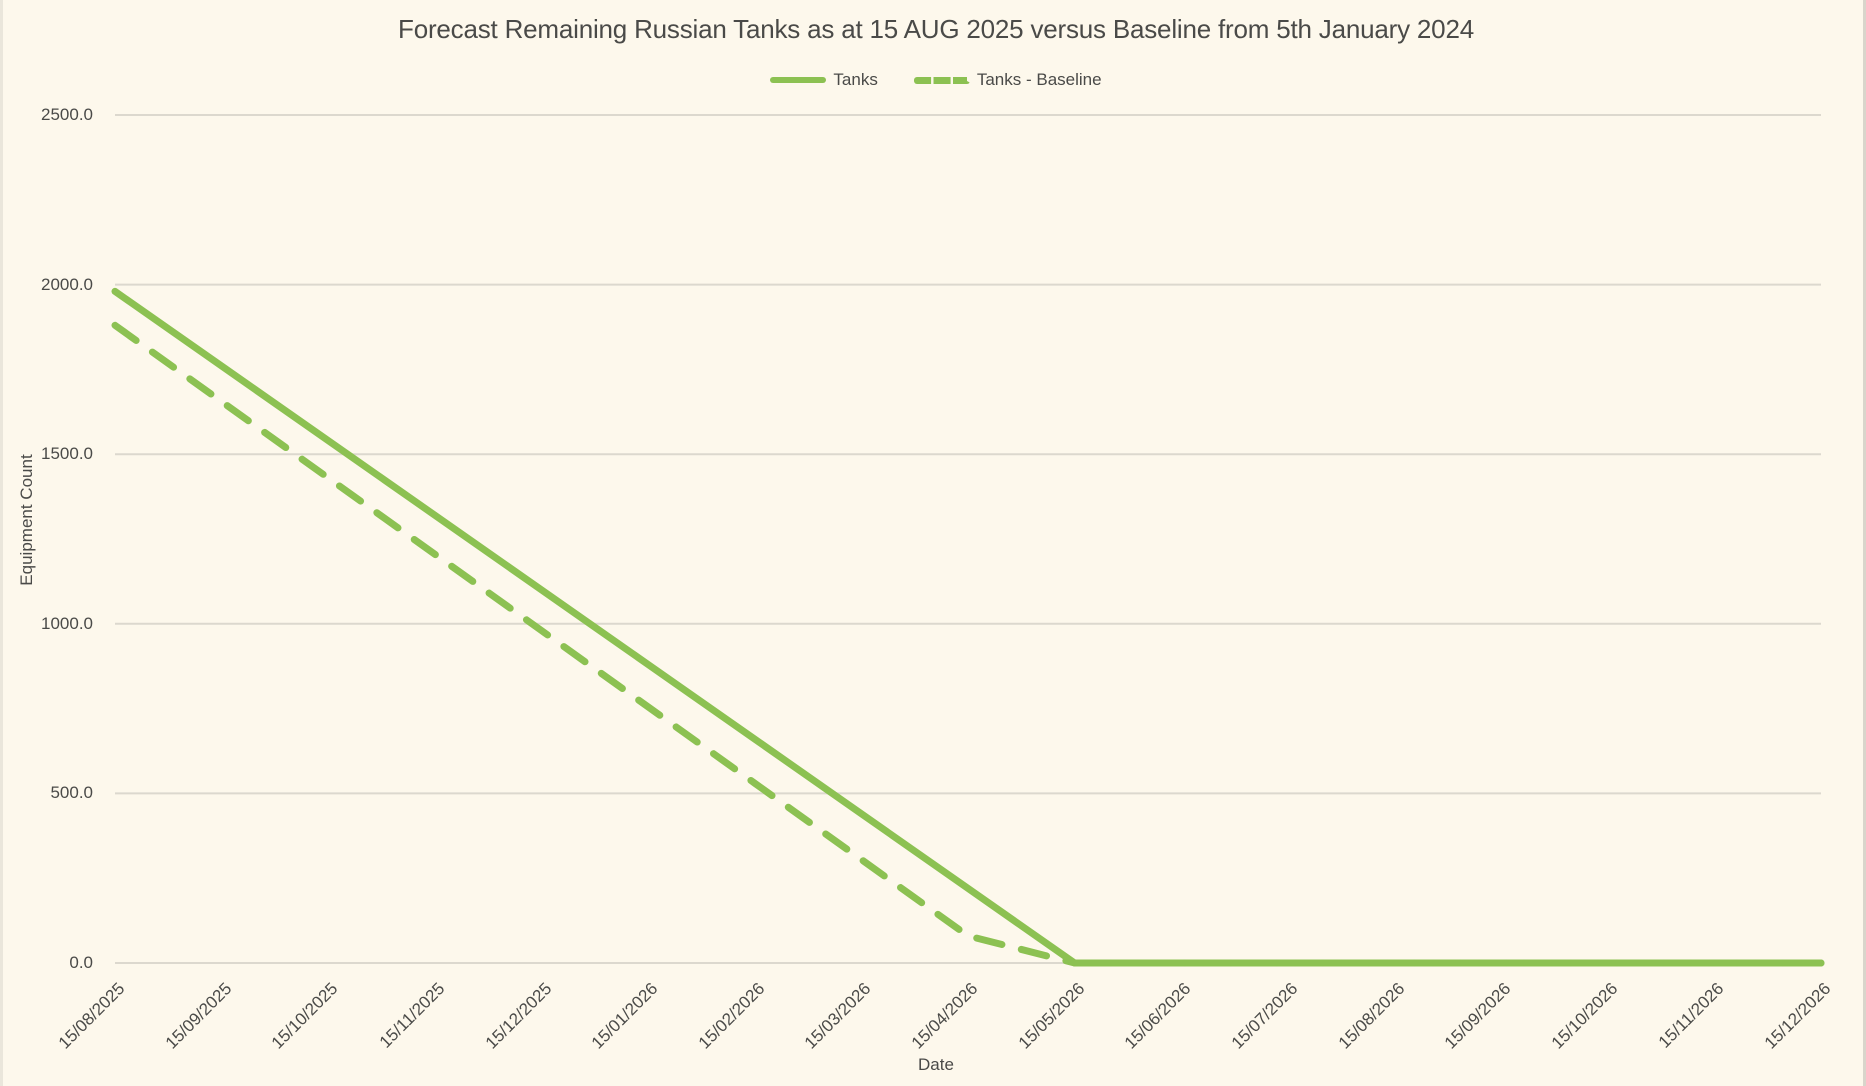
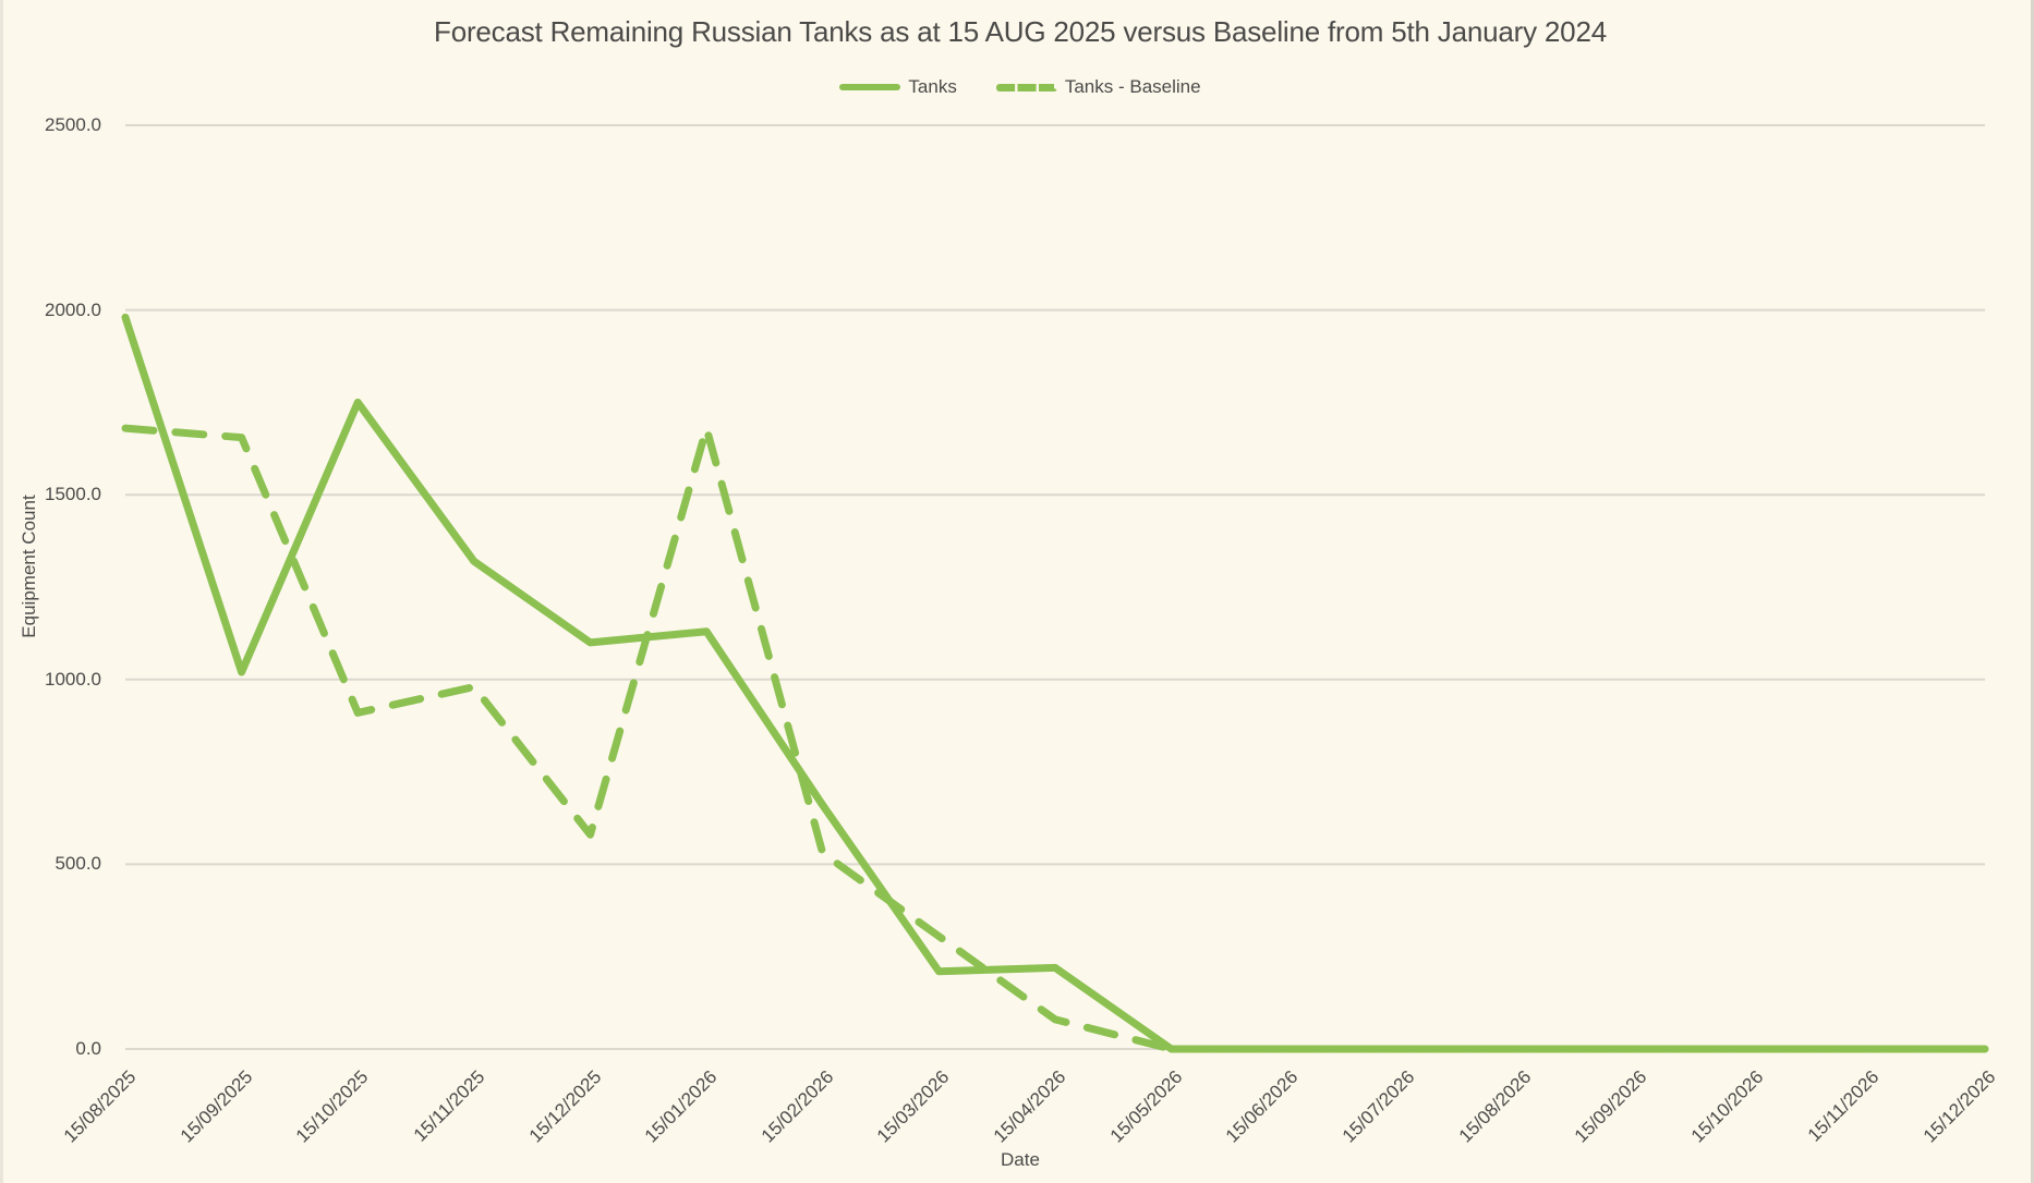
Tanks - Baseline/15/08/2025: 1880 -> 1680
Tanks/15/09/2025: 1760 -> 1020
Tanks/15/10/2025: 1540 -> 1750
Tanks - Baseline/15/10/2025: 1430 -> 910
Tanks - Baseline/15/11/2025: 1200 -> 980
Tanks - Baseline/15/12/2025: 980 -> 580
Tanks/15/01/2026: 880 -> 1130
Tanks - Baseline/15/01/2026: 760 -> 1680
Tanks/15/03/2026: 440 -> 210
